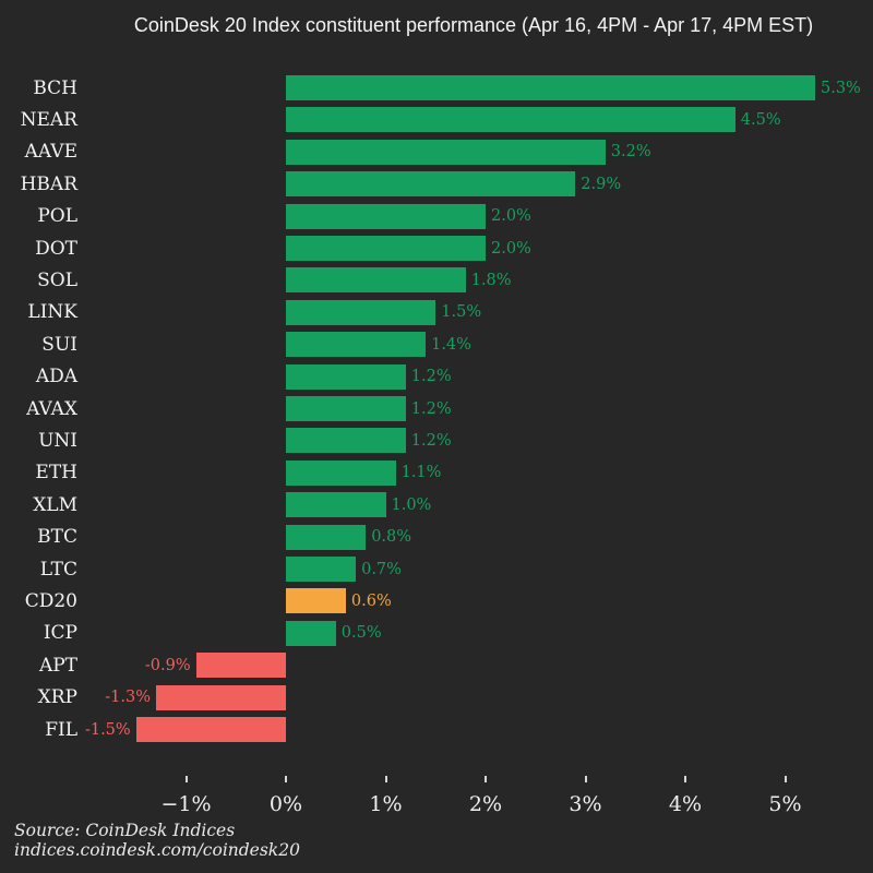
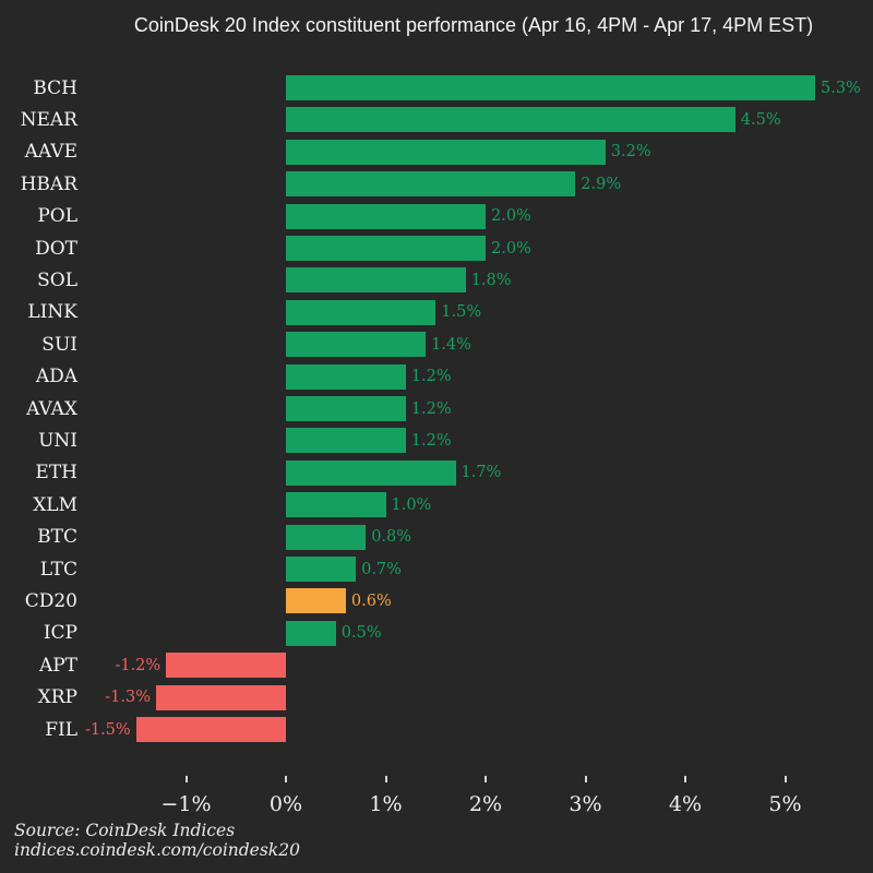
ETH: 1.1% -> 1.7%
APT: -0.9% -> -1.2%
